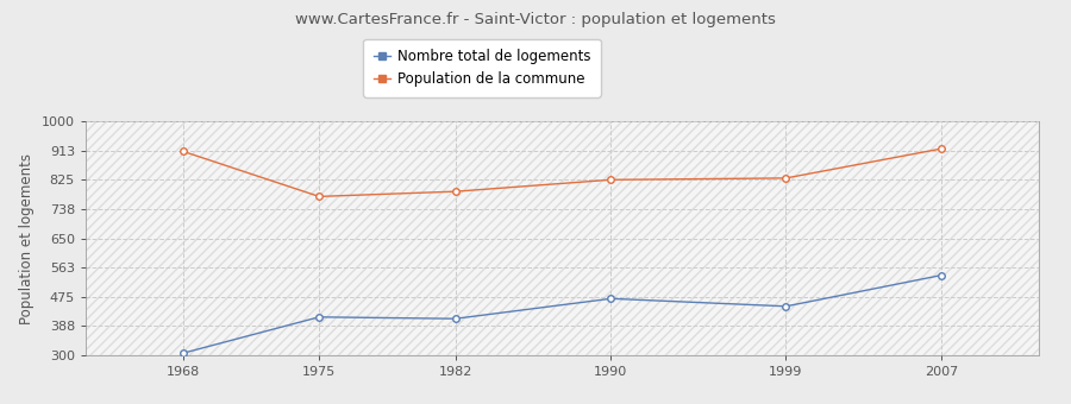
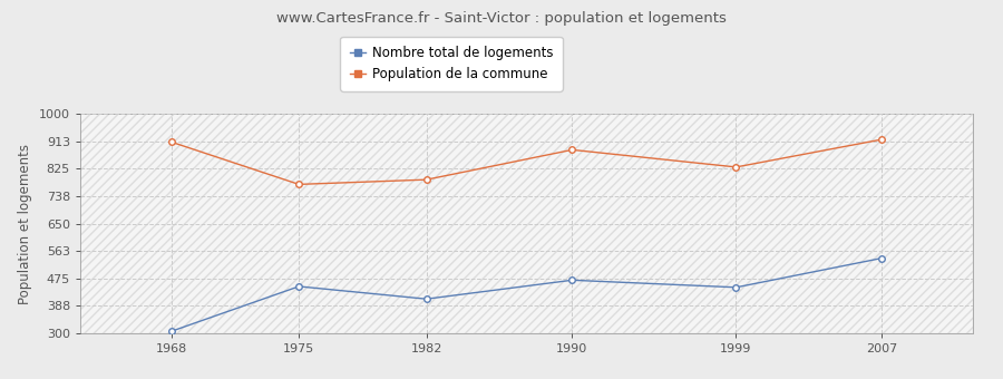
Nombre total de logements/1975: 415 -> 450
Population de la commune/1990: 825 -> 885
